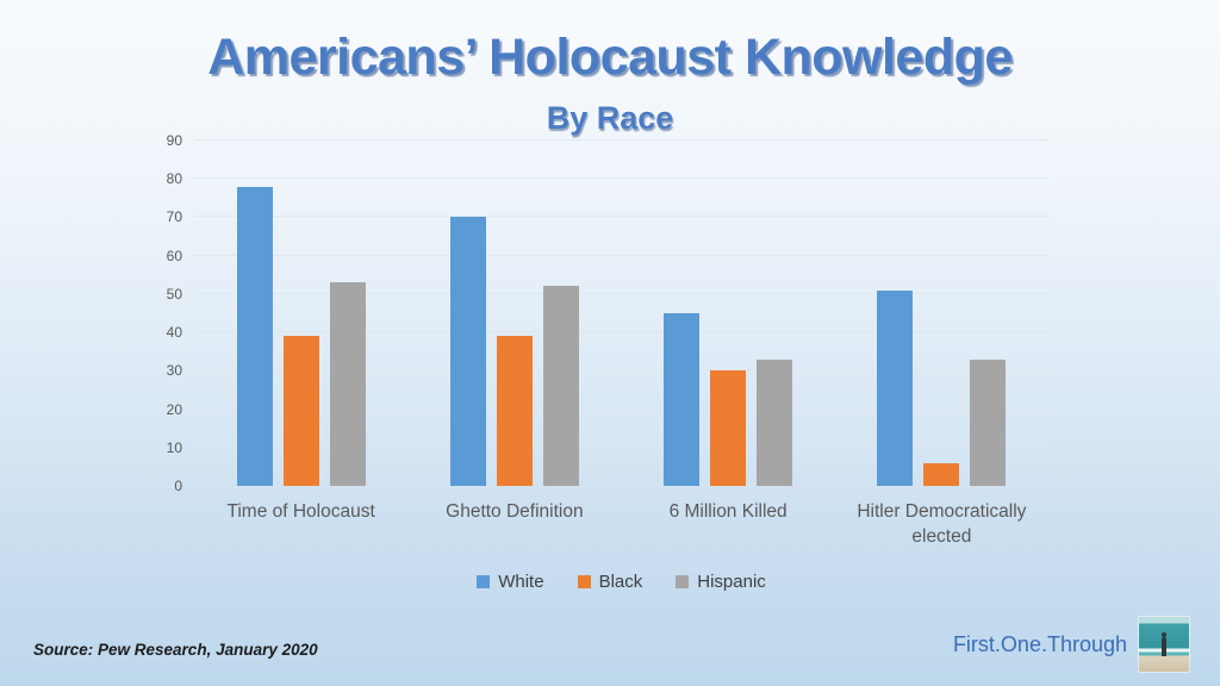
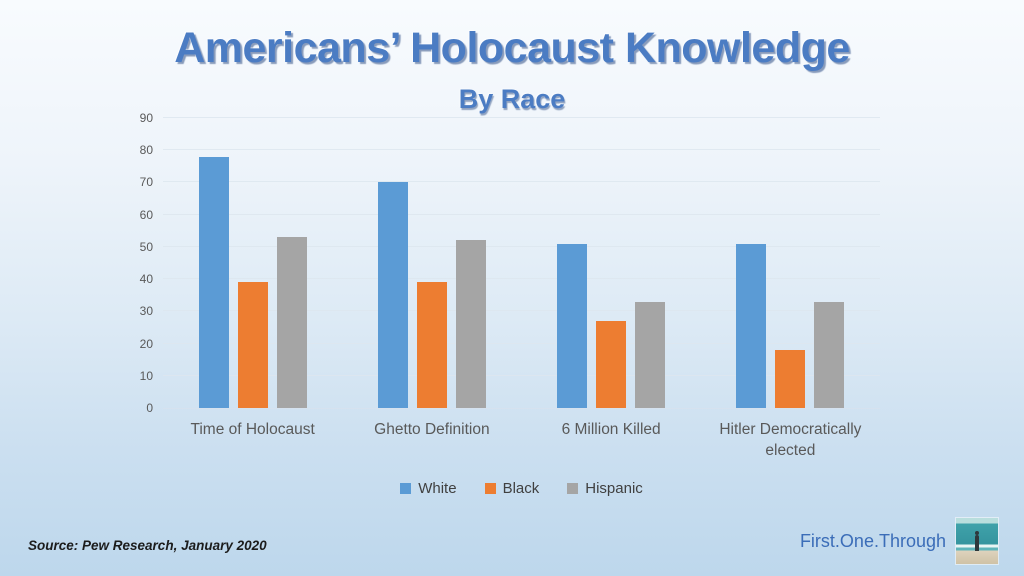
White/6 Million Killed: 45 -> 51
Black/6 Million Killed: 30 -> 27
Black/Hitler Democratically elected: 6 -> 18
